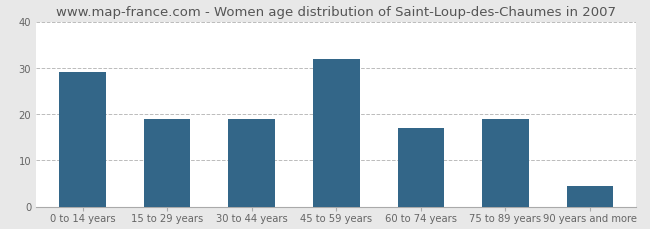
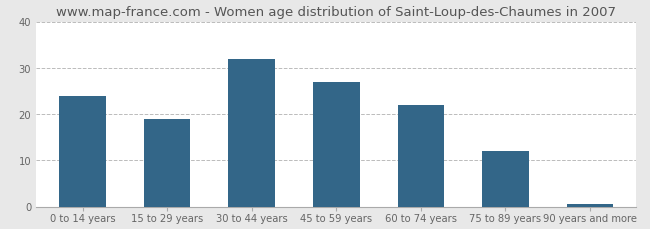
0 to 14 years: 29.0 -> 24.0
30 to 44 years: 19.0 -> 32.0
45 to 59 years: 32.0 -> 27.0
60 to 74 years: 17.0 -> 22.0
75 to 89 years: 19.0 -> 12.0
90 years and more: 4.5 -> 0.5
